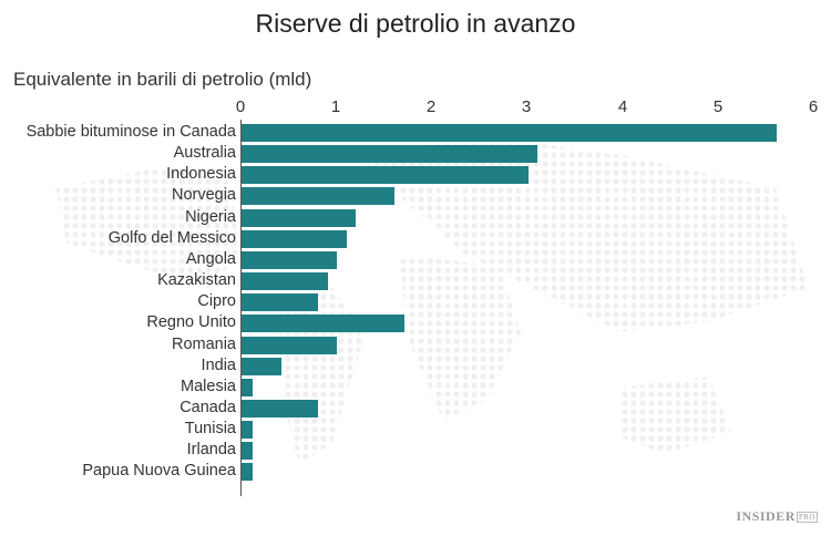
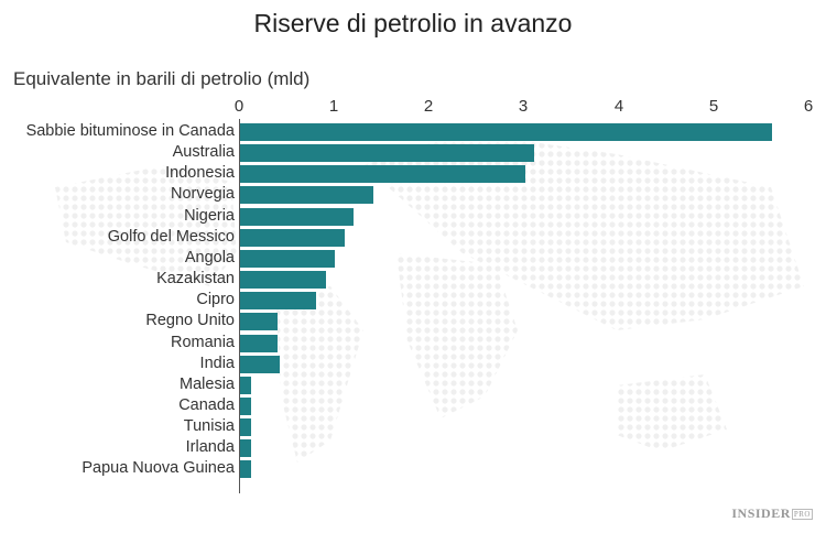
Norvegia: 1.6 -> 1.4
Regno Unito: 1.7 -> 0.4
Romania: 1.0 -> 0.4
Canada: 0.8 -> 0.1
